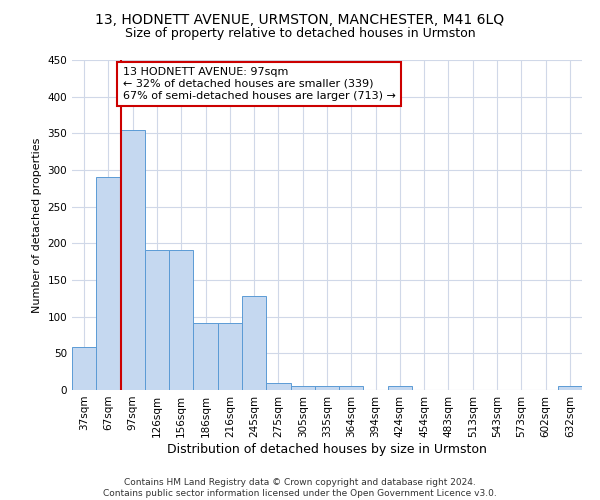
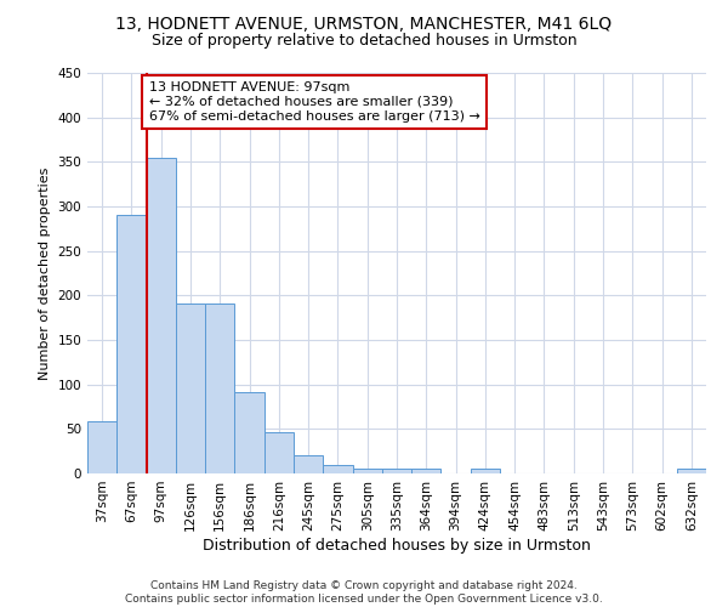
216sqm: 92 -> 46
245sqm: 128 -> 20
